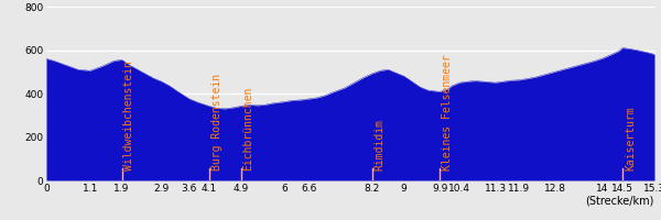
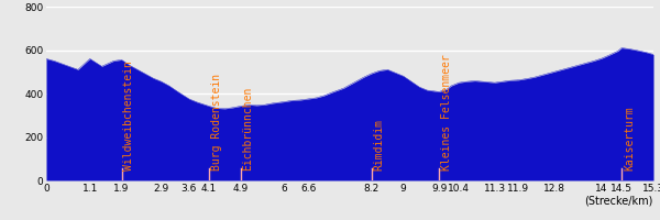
1.1: 500 -> 560
